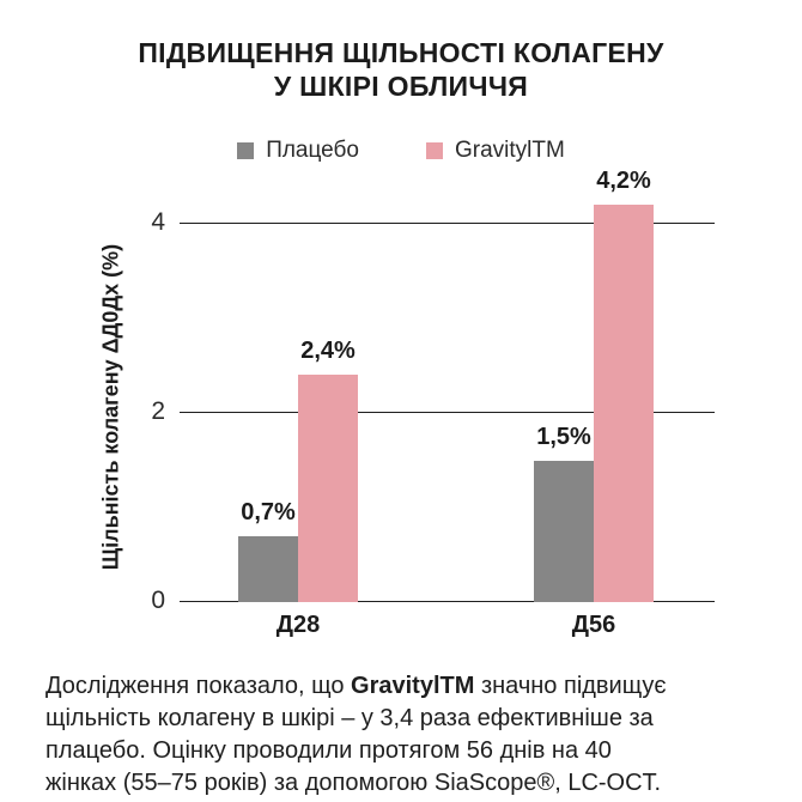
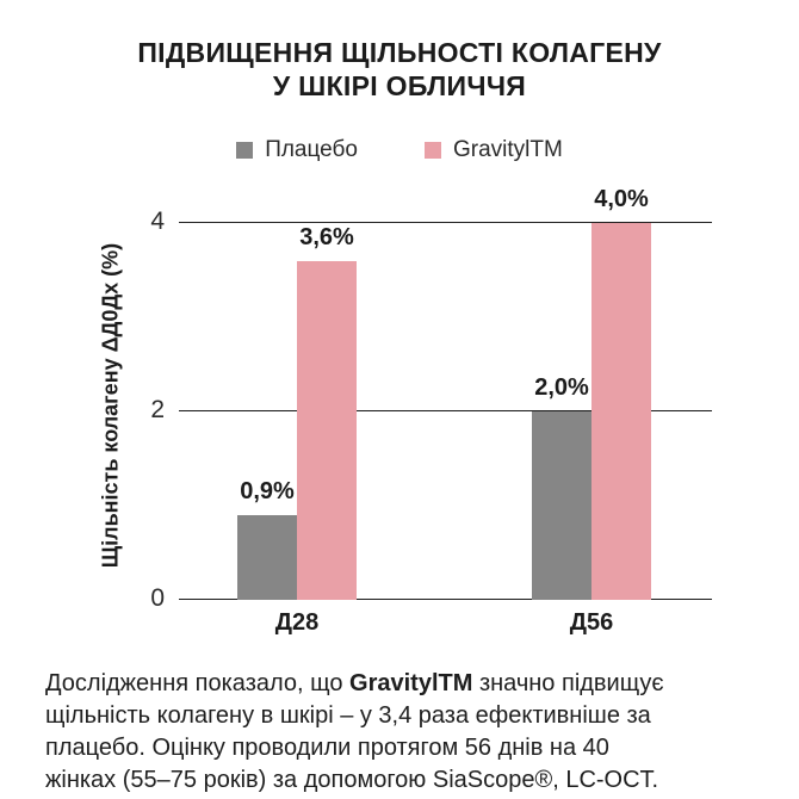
Плацебо/Д28: 0,7% -> 0,9%
GravitylTM/Д28: 2,4% -> 3,6%
Плацебо/Д56: 1,5% -> 2,0%
GravitylTM/Д56: 4,2% -> 4,0%
